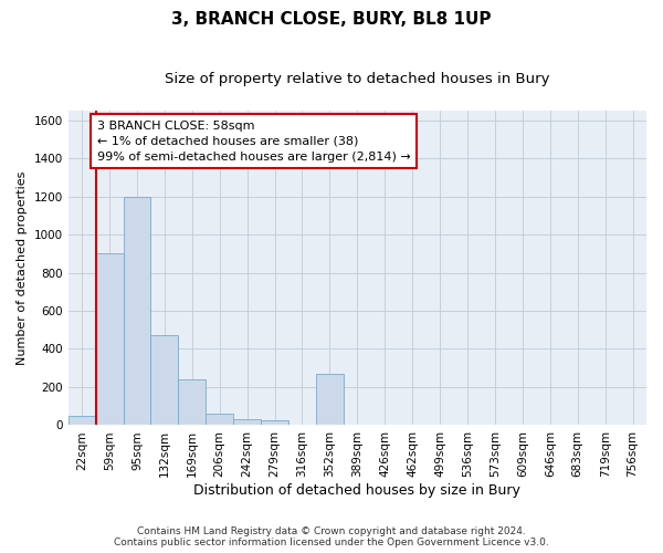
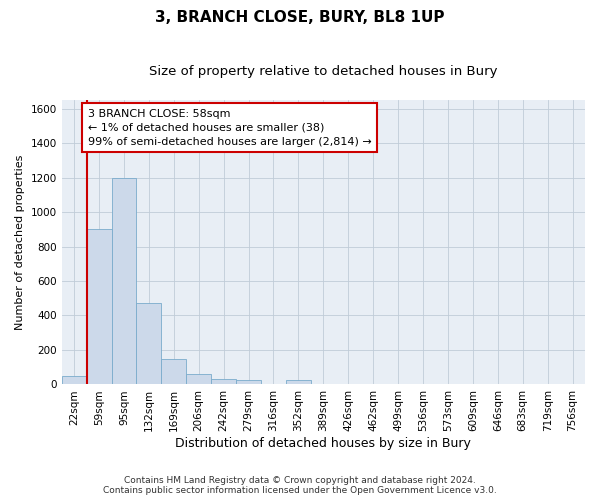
169sqm: 240 -> 150
352sqm: 270 -> 20
